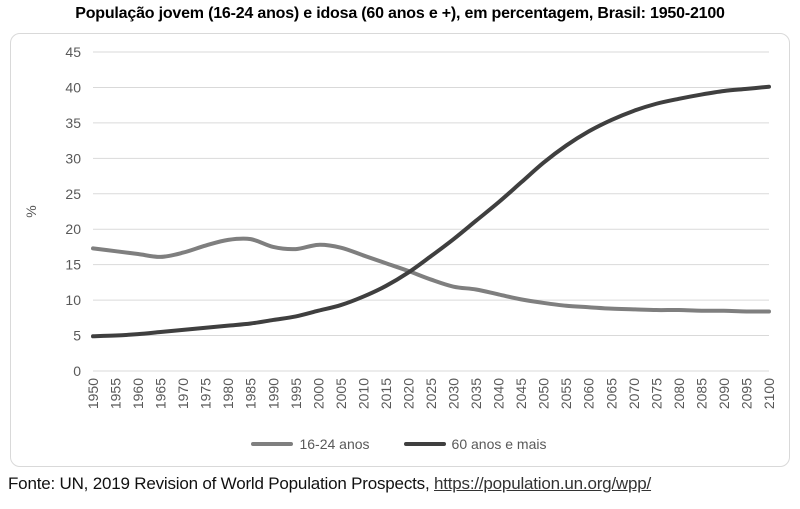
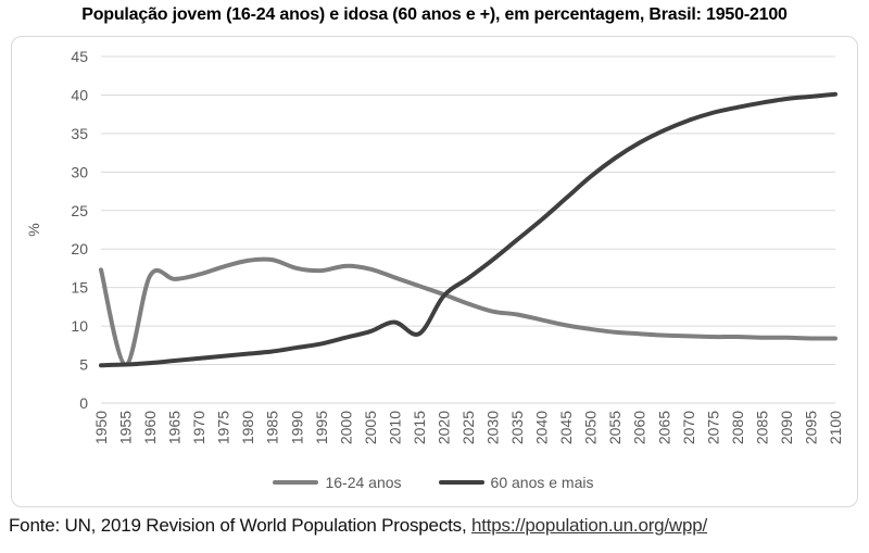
16-24 anos/1955: 17 -> 5
60 anos e mais/2015: 12 -> 9
